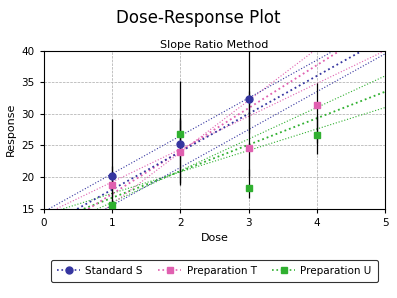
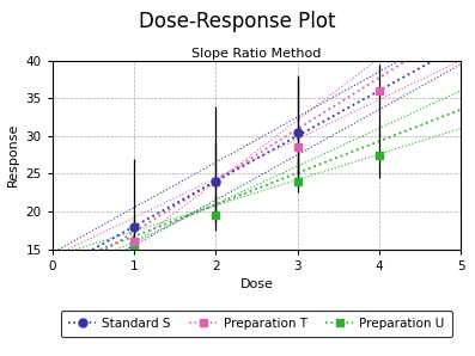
Standard S/1: 20.2 -> 18.0
Preparation T/1: 18.8 -> 16.0
Standard S/2: 25.2 -> 24.0
Preparation U/2: 26.8 -> 19.5
Standard S/3: 32.4 -> 30.5
Preparation T/3: 24.6 -> 28.5
Preparation U/3: 18.2 -> 24.0
Preparation T/4: 31.4 -> 36.0
Preparation U/4: 26.6 -> 27.5
